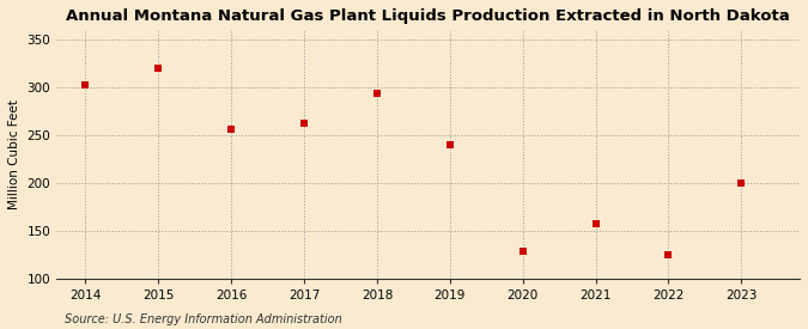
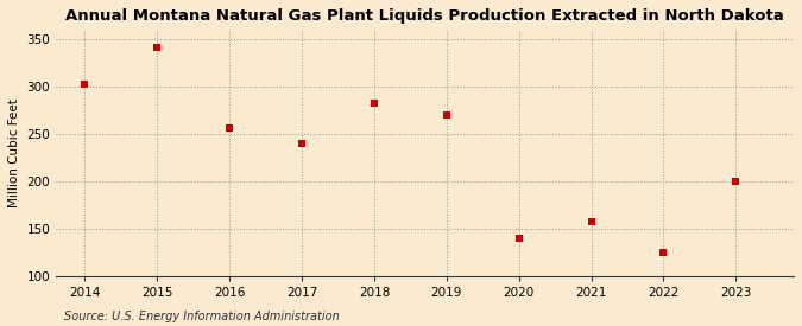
2015: 320 -> 342
2017: 262 -> 240
2018: 294 -> 283
2019: 240 -> 270
2020: 128 -> 140
